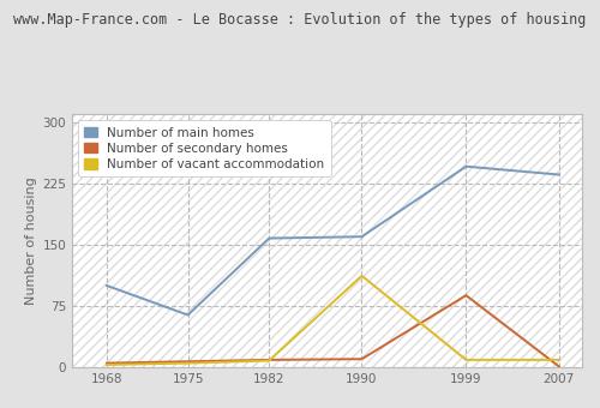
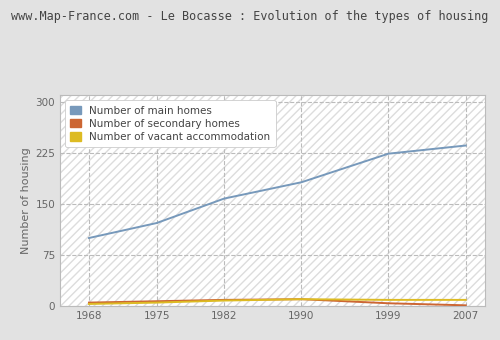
Number of main homes/1975: 64 -> 122
Number of main homes/1990: 160 -> 182
Number of vacant accommodation/1990: 112 -> 10
Number of main homes/1999: 246 -> 224
Number of secondary homes/1999: 88 -> 4
